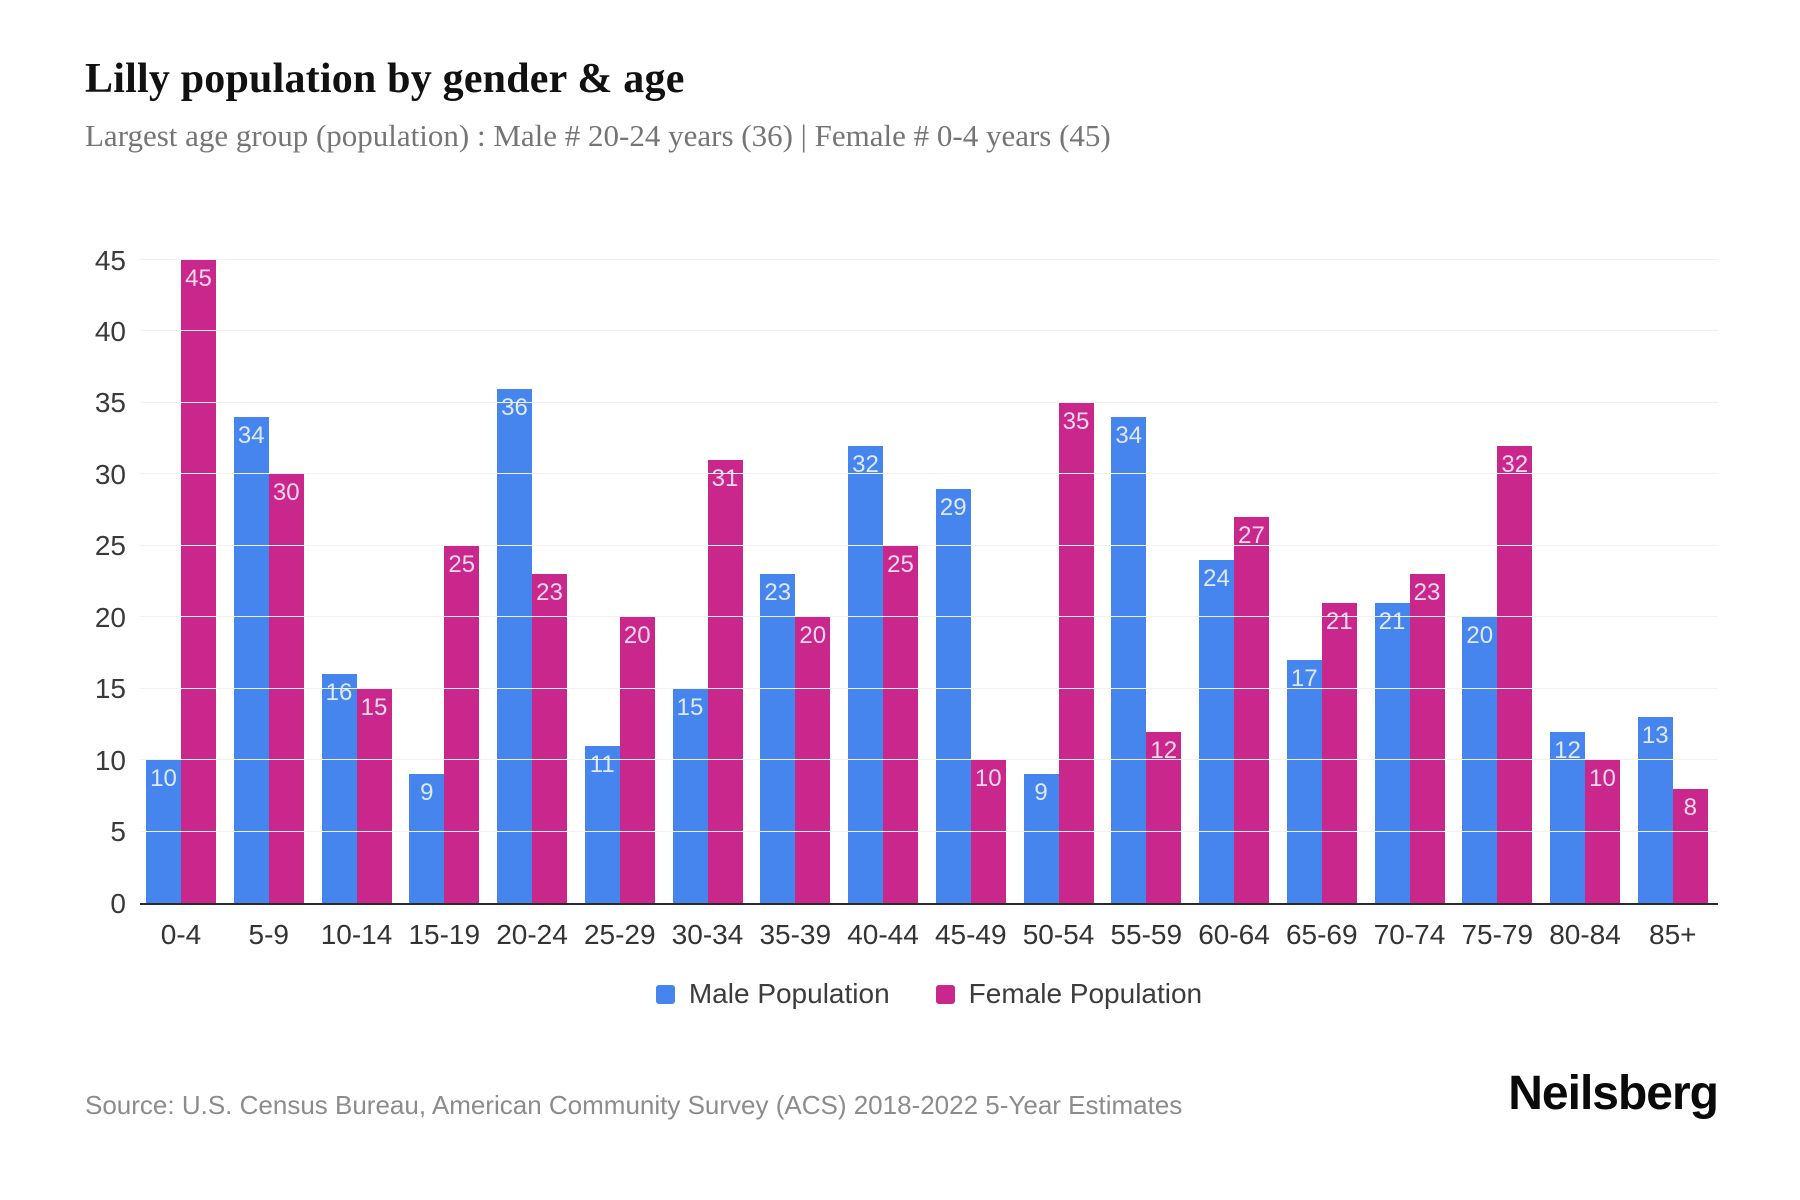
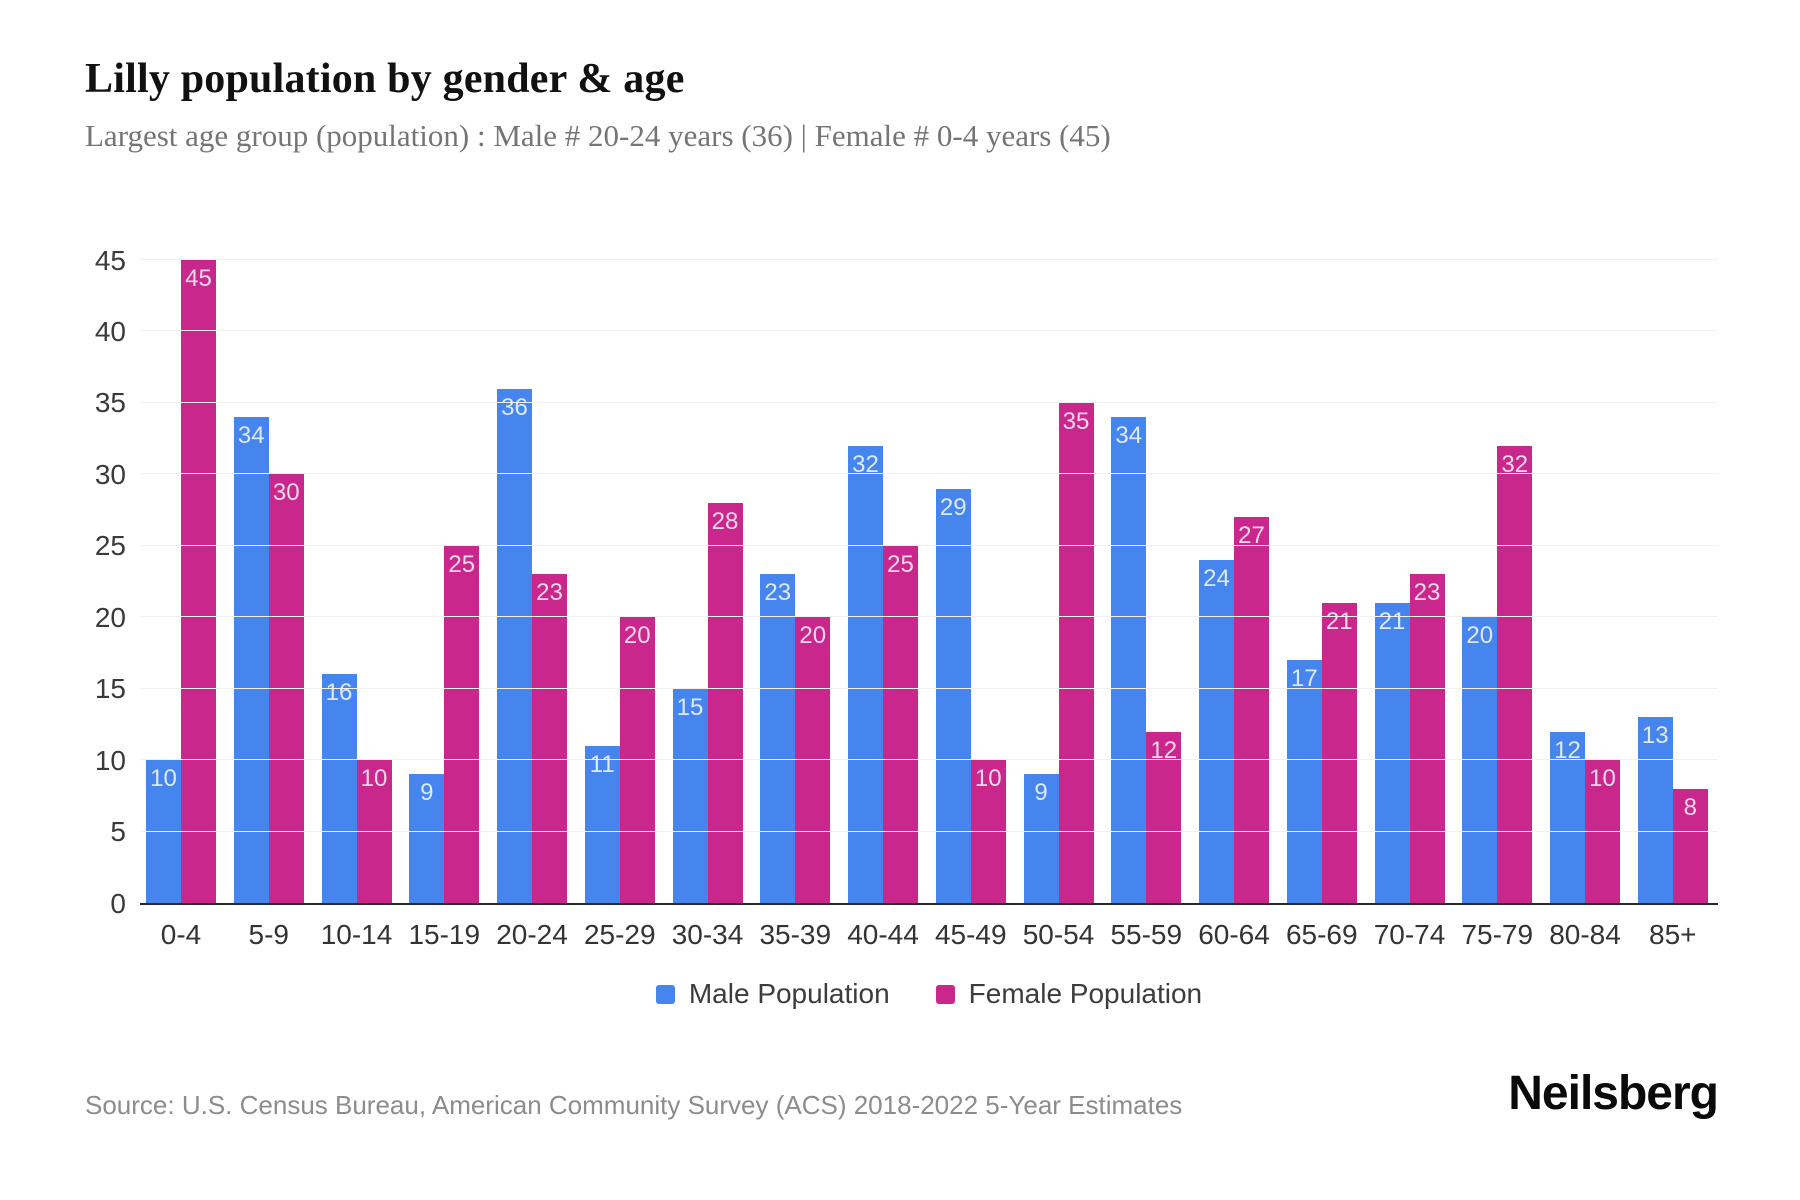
Female Population/10-14: 15 -> 10
Female Population/30-34: 31 -> 28
